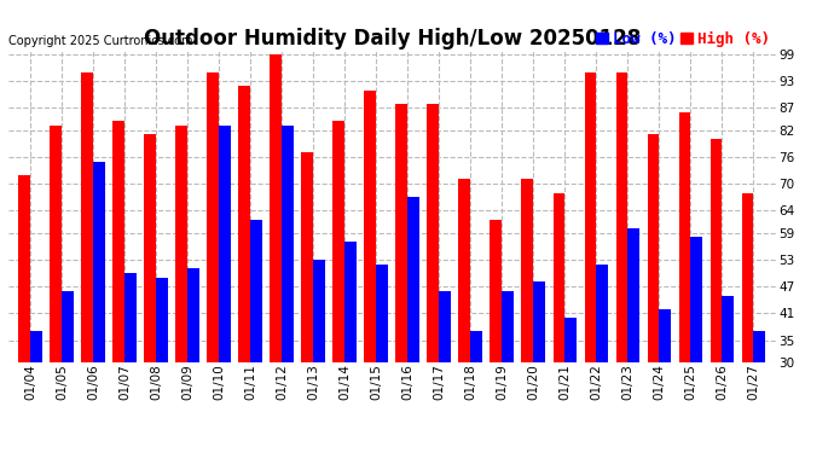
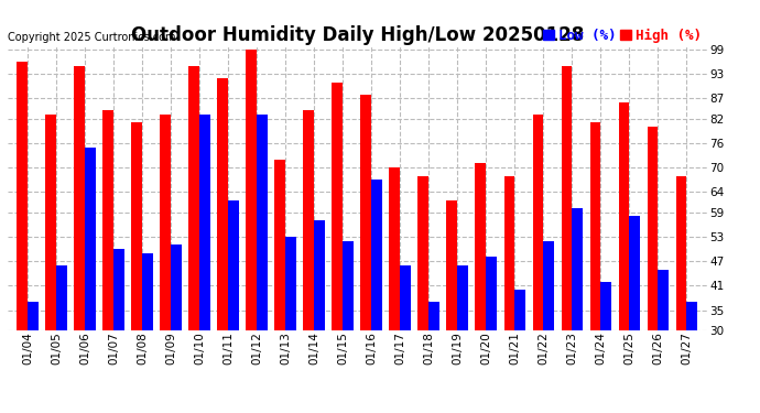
High (%)/01/04: 72 -> 96
High (%)/01/13: 77 -> 72
High (%)/01/17: 88 -> 70
High (%)/01/18: 71 -> 68
High (%)/01/22: 95 -> 83
